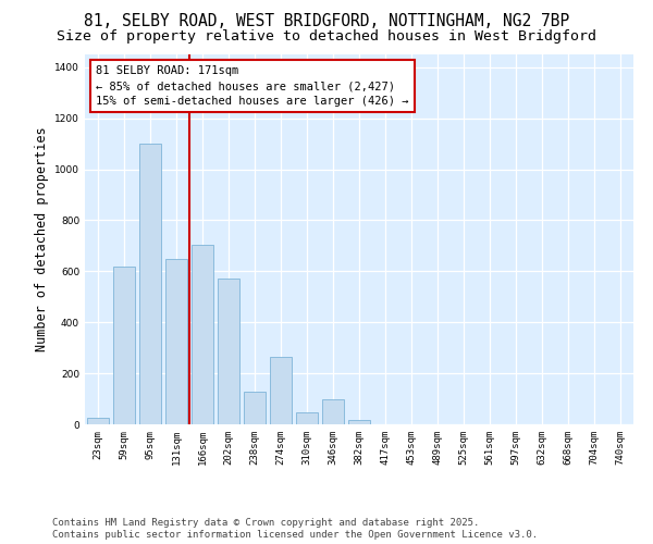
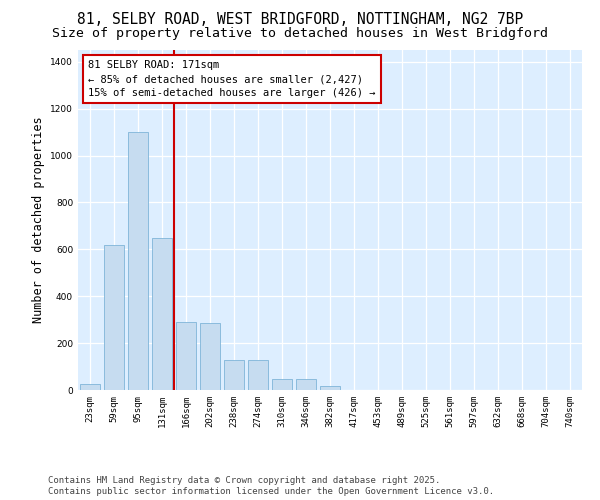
166sqm: 705 -> 290
202sqm: 570 -> 285
274sqm: 265 -> 130
346sqm: 100 -> 45
